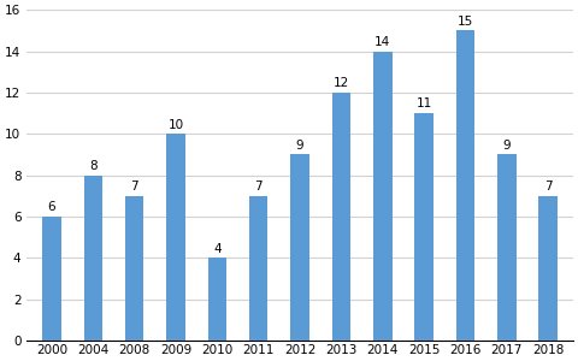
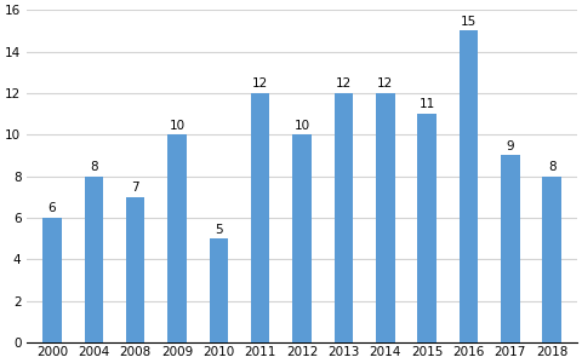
2010: 4 -> 5
2011: 7 -> 12
2012: 9 -> 10
2014: 14 -> 12
2018: 7 -> 8
